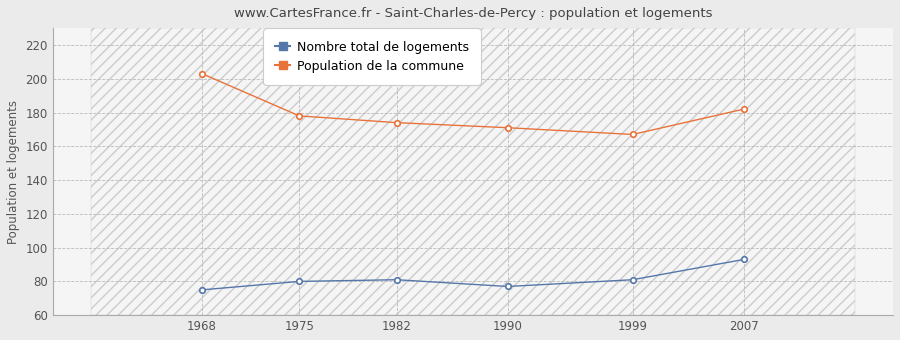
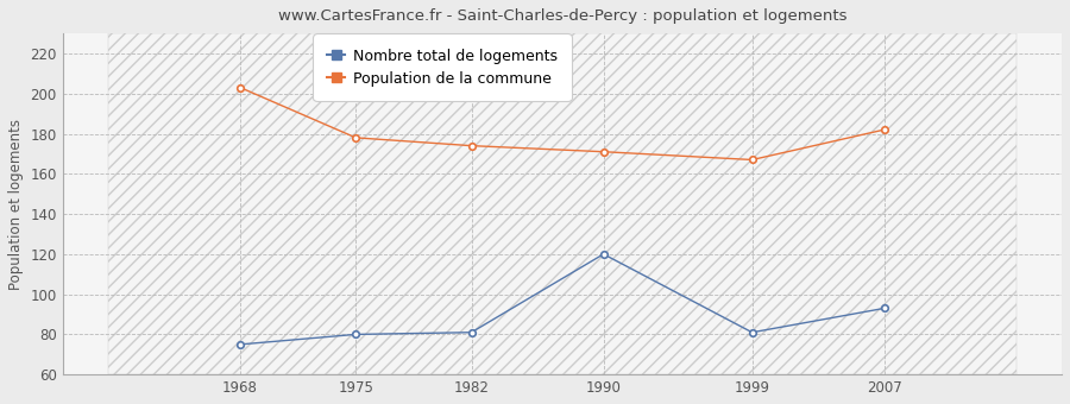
Nombre total de logements/1990: 77 -> 120
